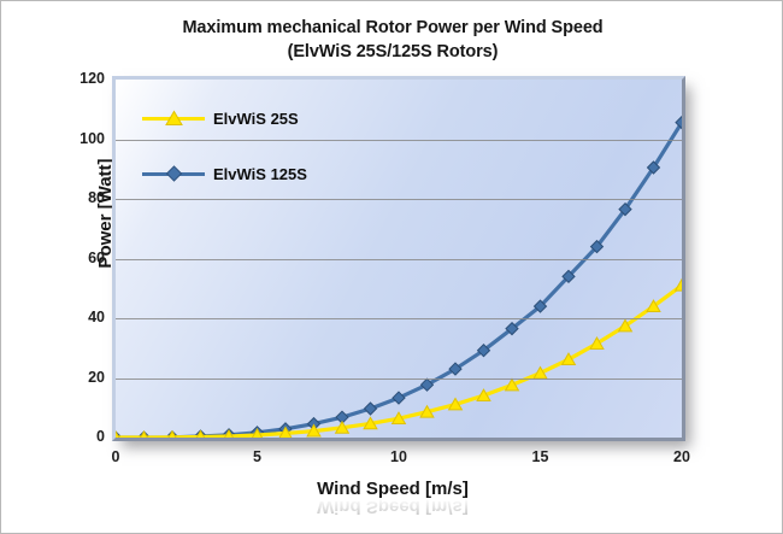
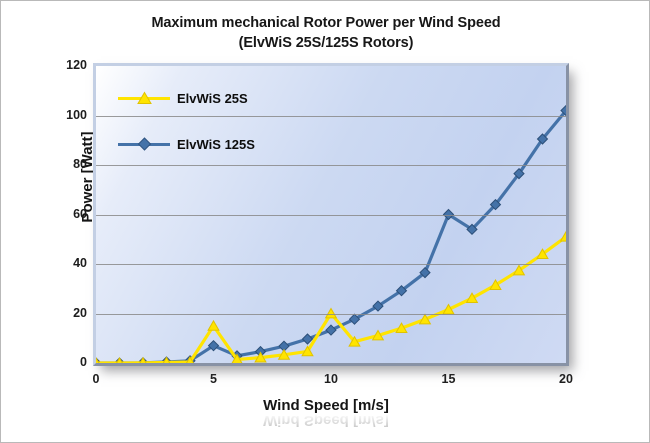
ElvWiS 25S/5: 1 -> 15
ElvWiS 125S/5: 2 -> 7
ElvWiS 25S/10: 6 -> 20
ElvWiS 125S/15: 44 -> 60
ElvWiS 125S/20: 106 -> 102
